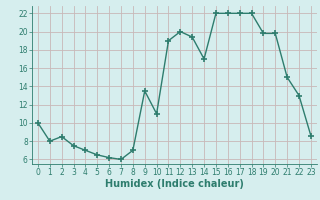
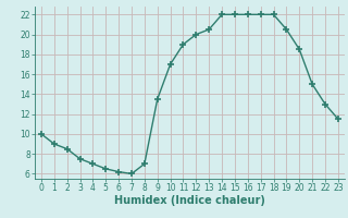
1: 8.0 -> 9.0
10: 11.0 -> 17.0
13: 19.4 -> 20.5
14: 17.0 -> 22.0
19: 19.8 -> 20.5
20: 19.8 -> 18.5
23: 8.6 -> 11.5
